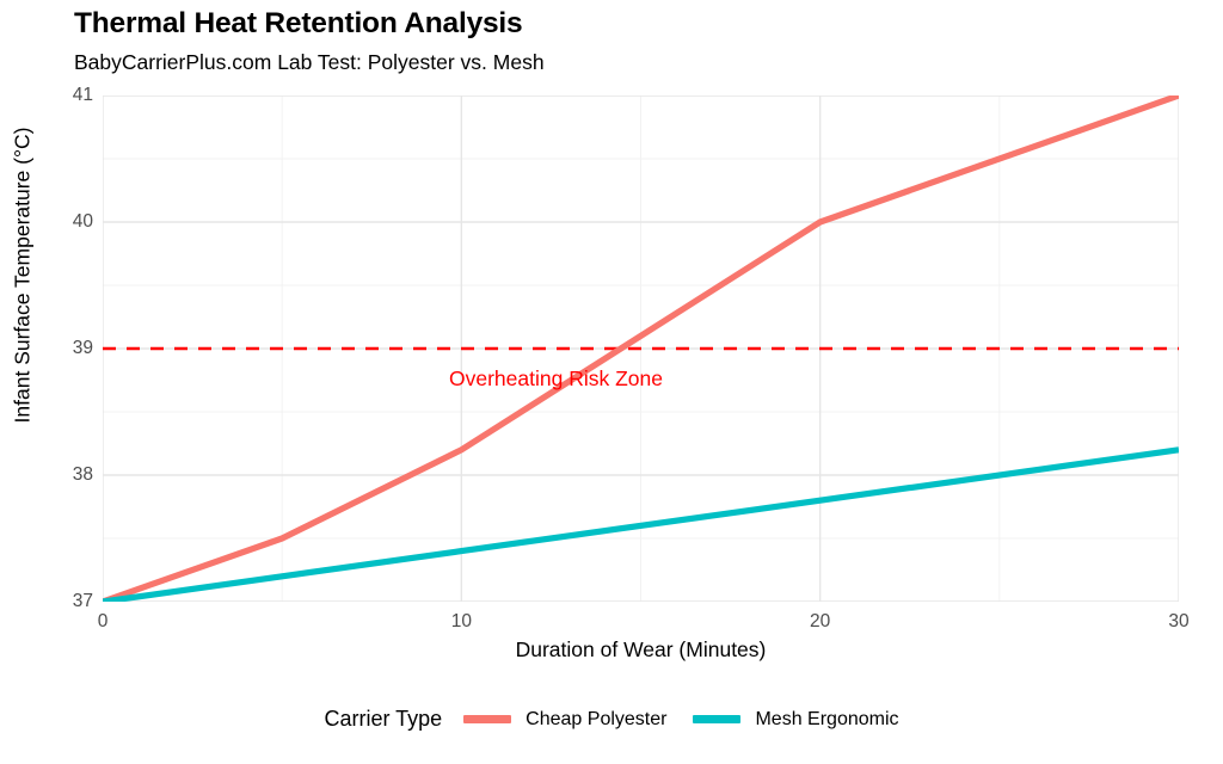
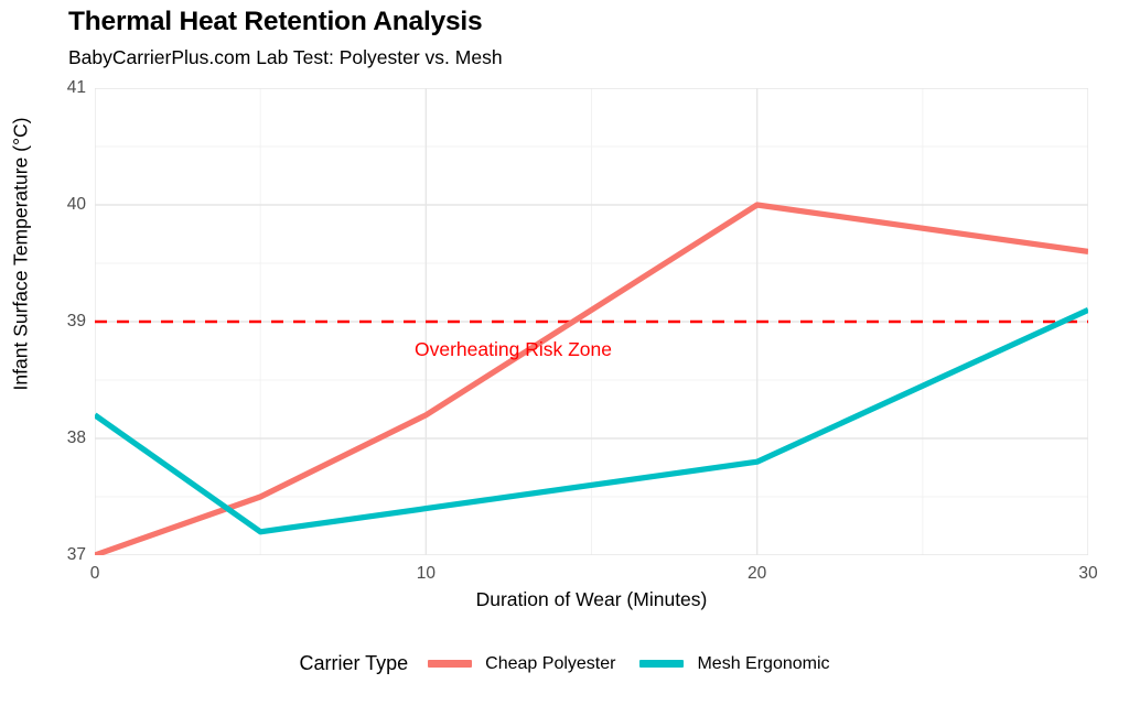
Mesh Ergonomic/0: 37.0 -> 38.2
Cheap Polyester/30: 41.0 -> 39.6
Mesh Ergonomic/30: 38.2 -> 39.1
